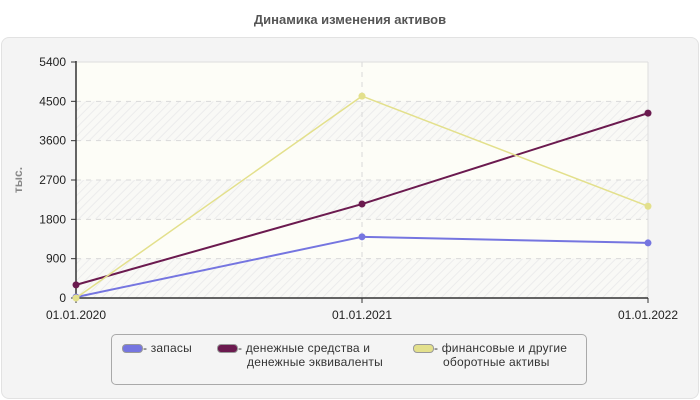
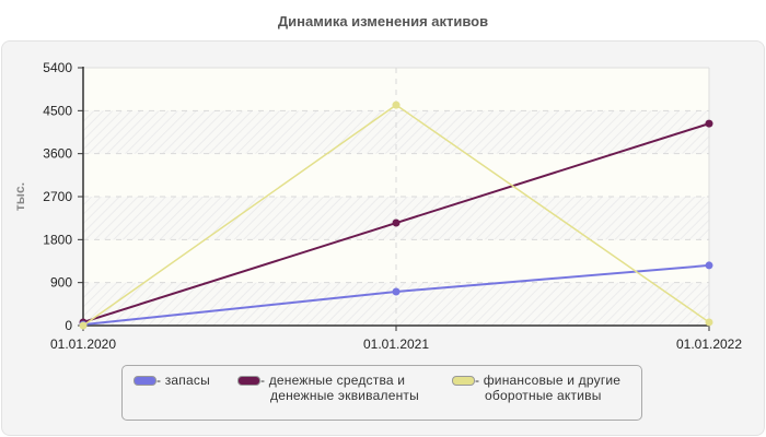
- денежные средства и денежные эквиваленты/01.01.2020: 300 -> 100
- запасы/01.01.2021: 1400 -> 700
- финансовые и другие оборотные активы/01.01.2022: 2100 -> 100
